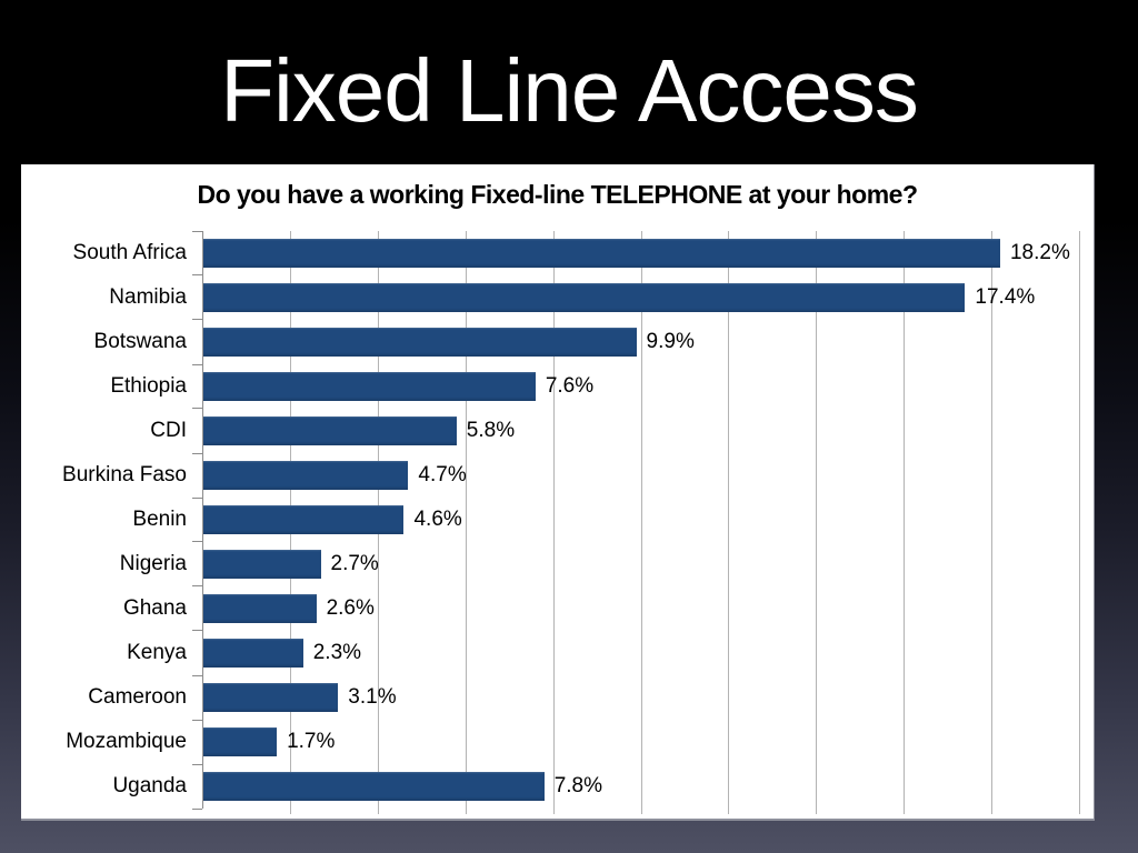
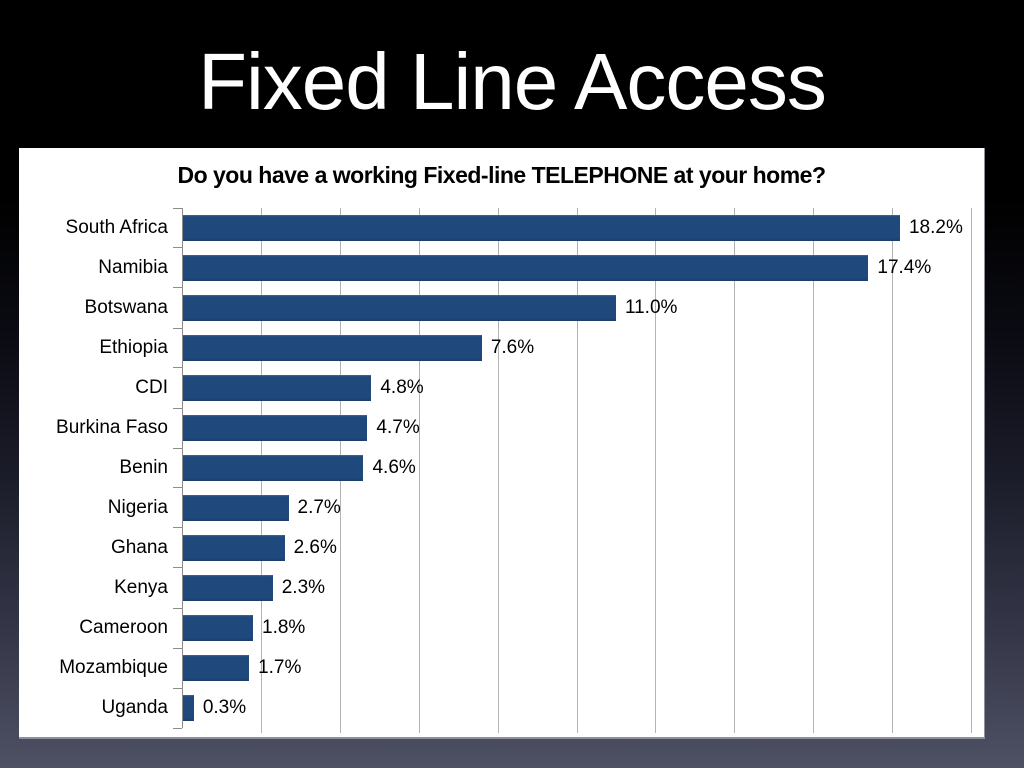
Botswana: 9.9% -> 11.0%
CDI: 5.8% -> 4.8%
Cameroon: 3.1% -> 1.8%
Uganda: 7.8% -> 0.3%
